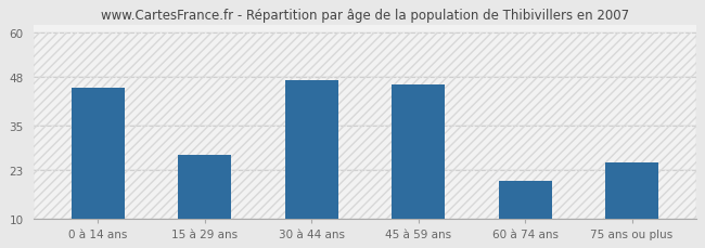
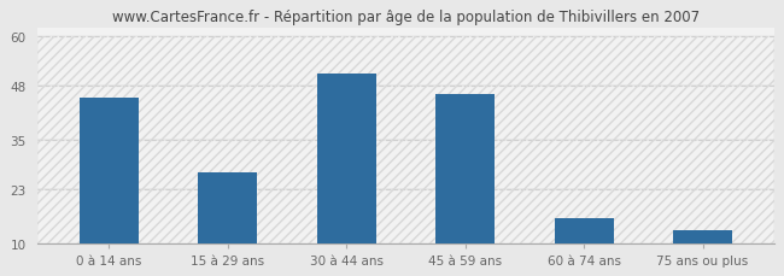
30 à 44 ans: 47 -> 51
60 à 74 ans: 20 -> 16
75 ans ou plus: 25 -> 13
